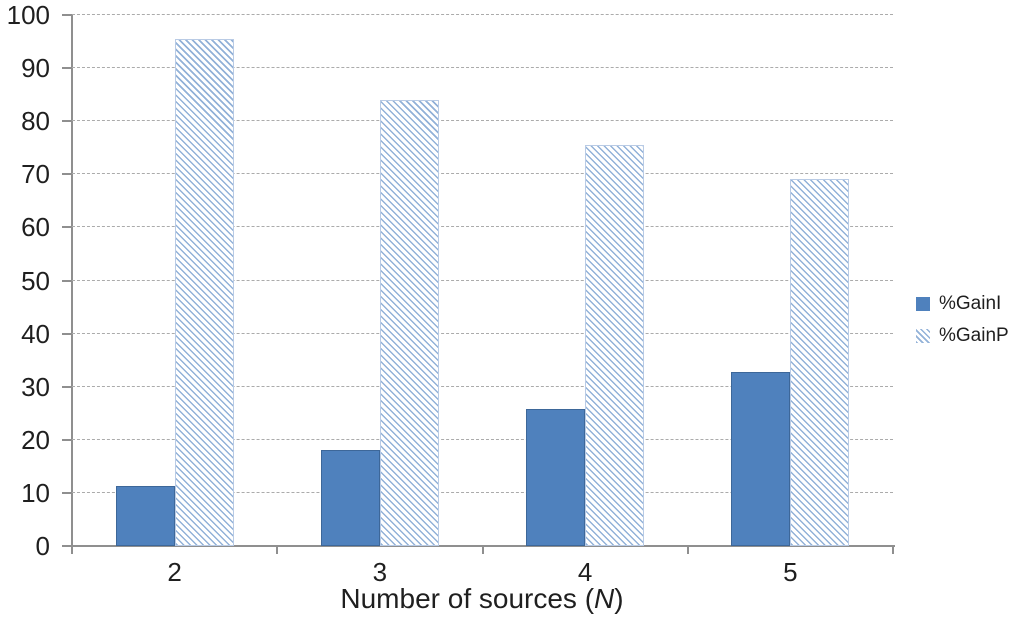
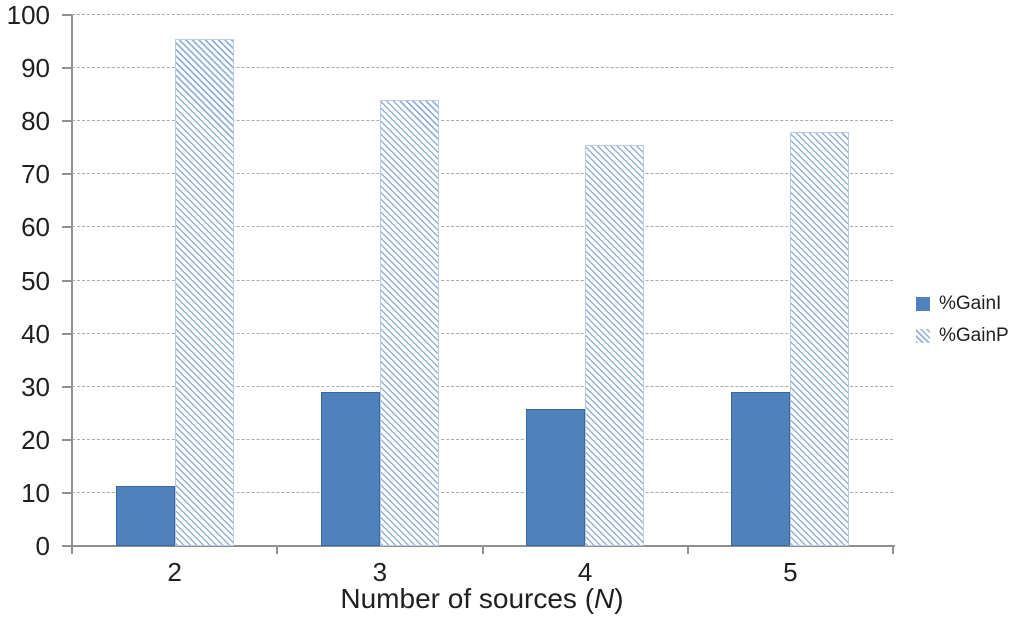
%GainI/3: 18 -> 29
%GainI/5: 33 -> 29
%GainP/5: 69 -> 78
